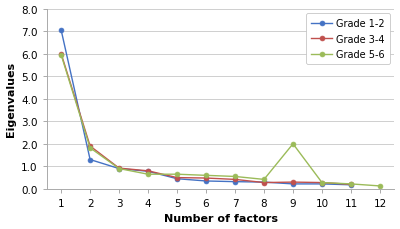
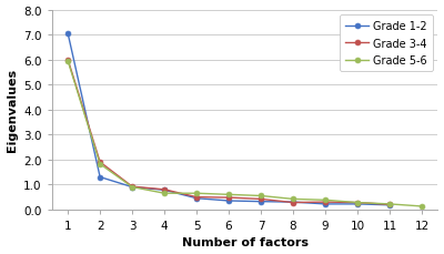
Grade 5-6/9: 2.00 -> 0.38
